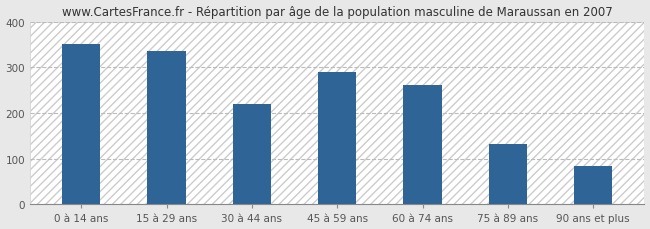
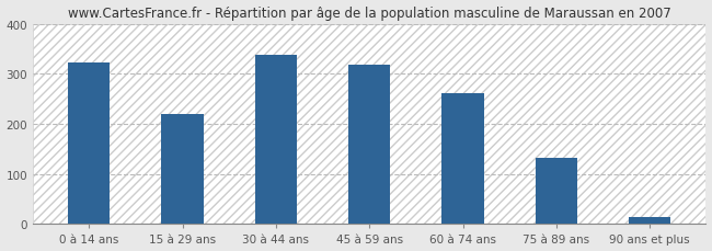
0 à 14 ans: 350 -> 322
15 à 29 ans: 335 -> 219
30 à 44 ans: 220 -> 338
45 à 59 ans: 290 -> 319
90 ans et plus: 85 -> 13
